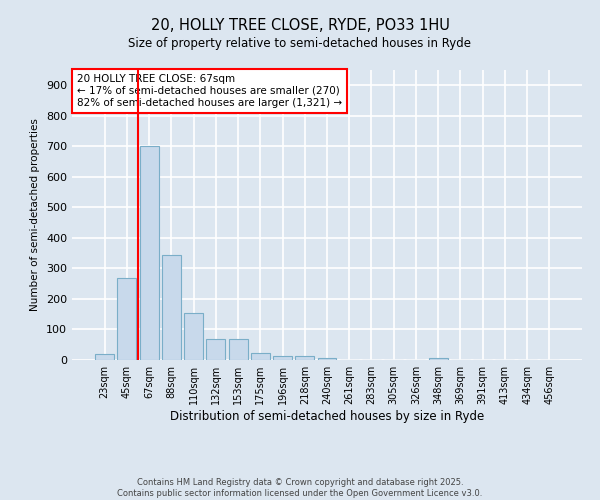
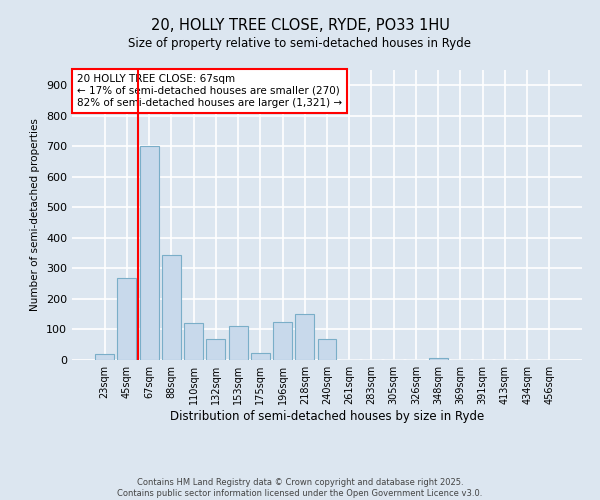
110sqm: 155 -> 120
153sqm: 70 -> 110
196sqm: 12 -> 125
218sqm: 12 -> 150
240sqm: 7 -> 70
